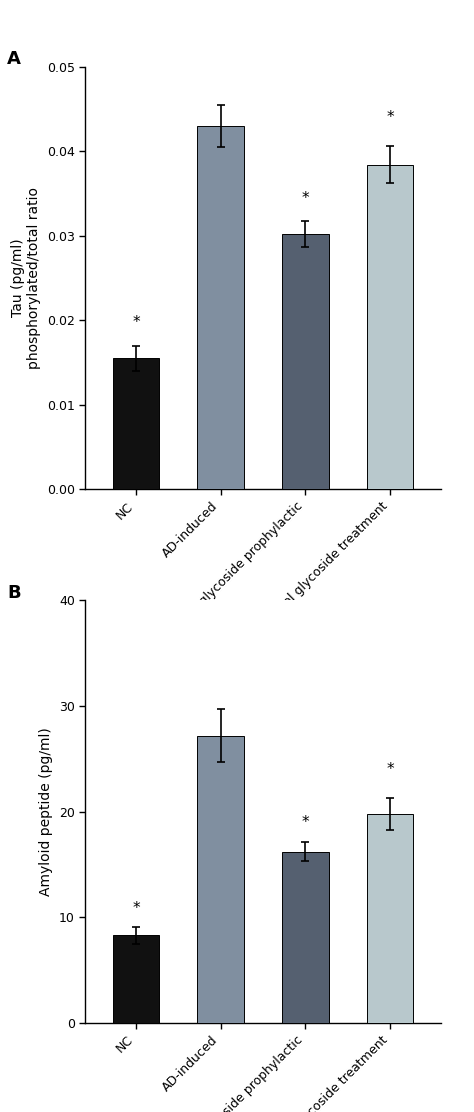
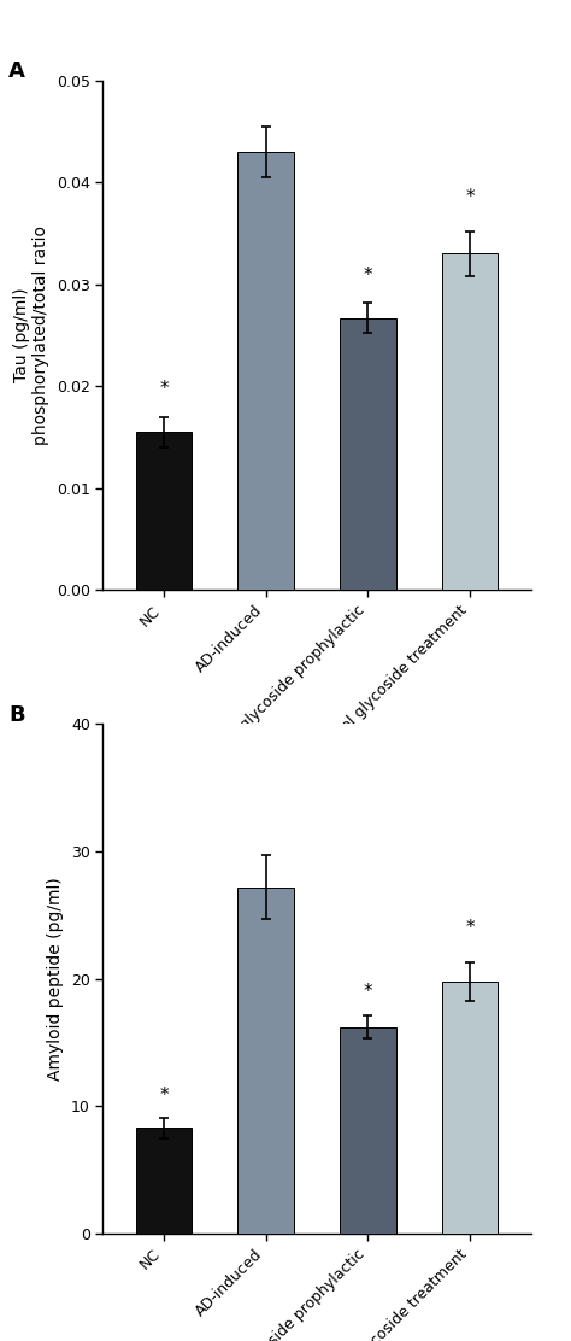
AD-induced/(+)-pinitol glycoside prophylactic: 0.0302 -> 0.0267
AD-induced/(+)-pinitol glycoside treatment: 0.0384 -> 0.0330
